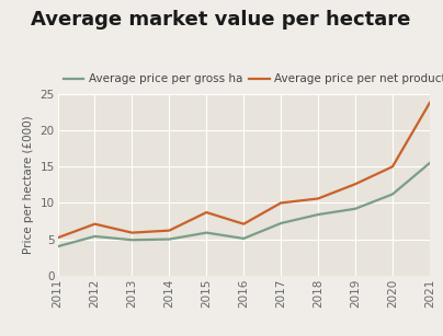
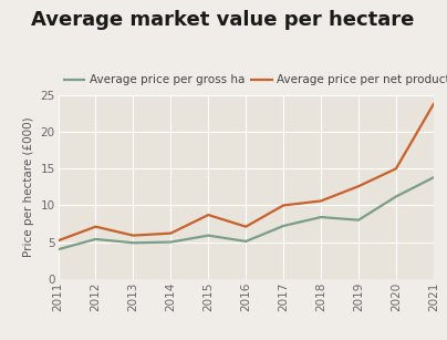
Average price per gross ha/2019: 9.2 -> 8.0
Average price per gross ha/2021: 15.5 -> 13.8
